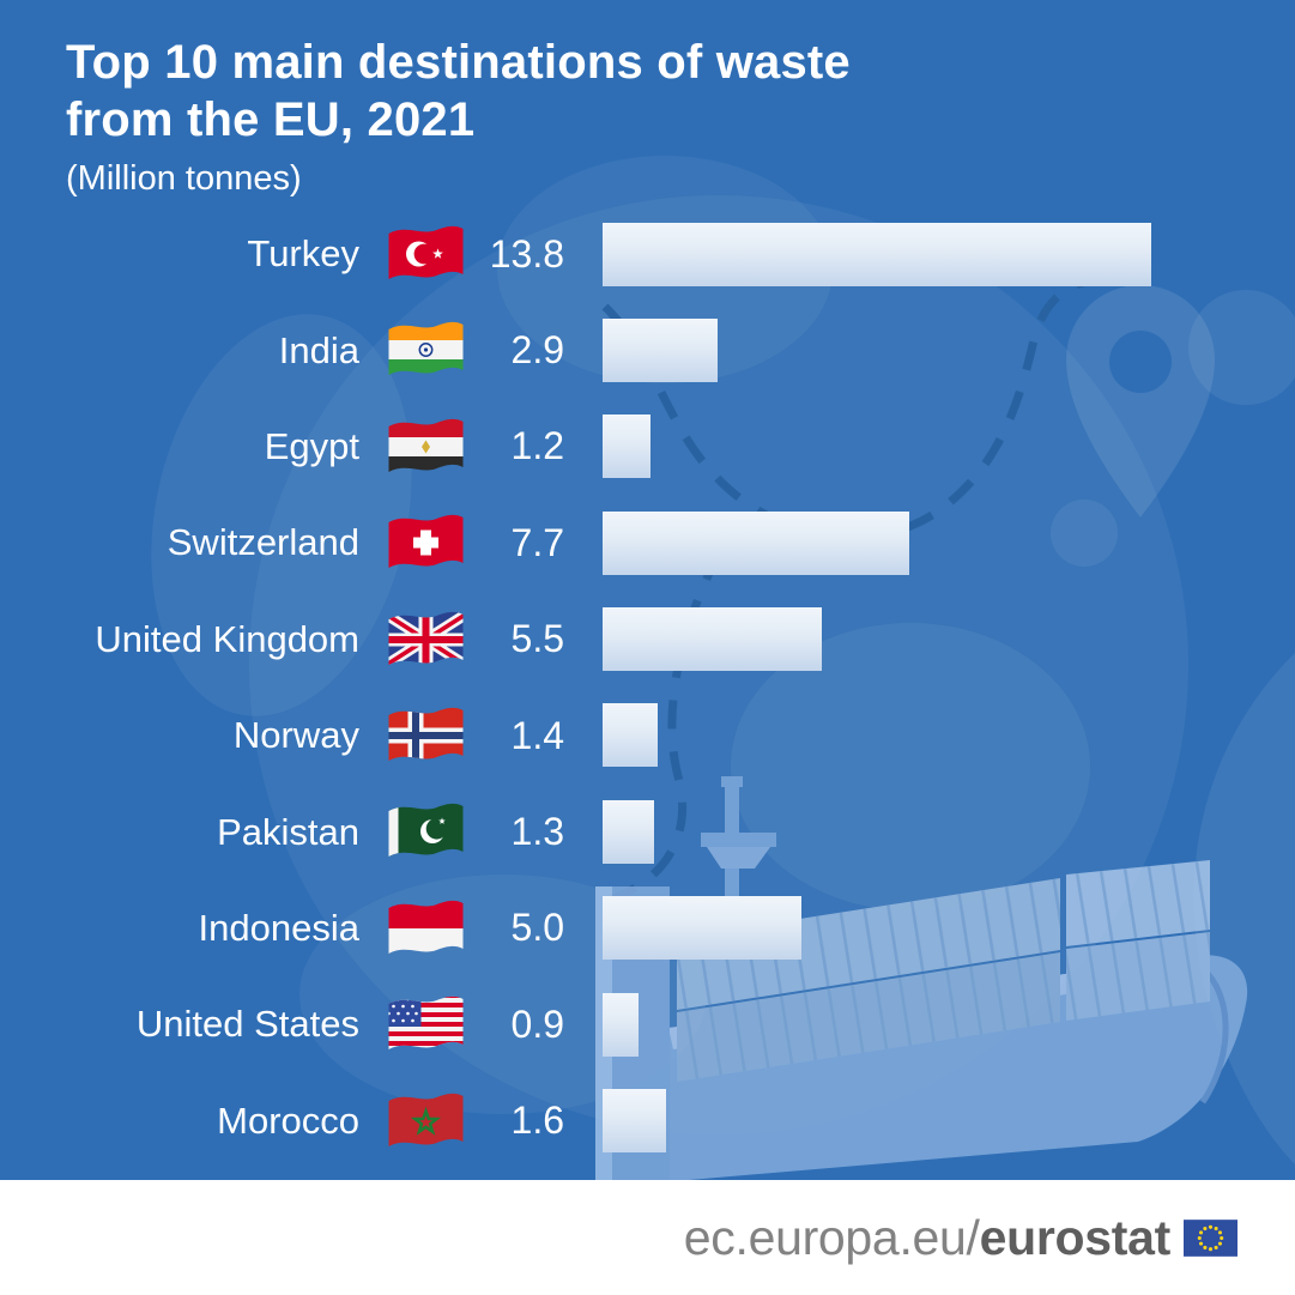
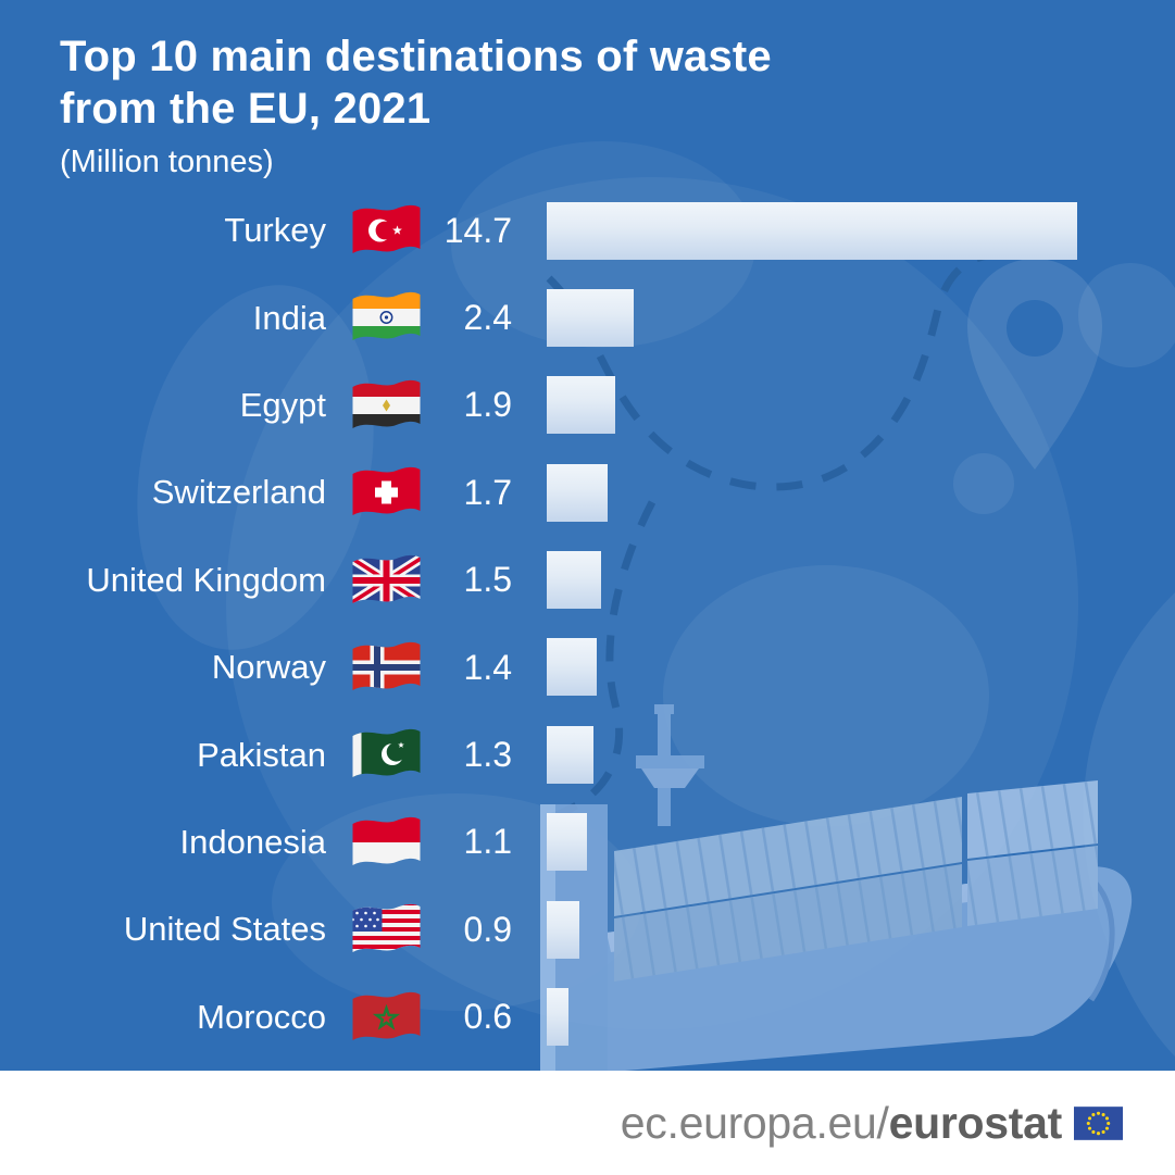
Turkey: 13.8 -> 14.7
India: 2.9 -> 2.4
Egypt: 1.2 -> 1.9
Switzerland: 7.7 -> 1.7
United Kingdom: 5.5 -> 1.5
Indonesia: 5.0 -> 1.1
Morocco: 1.6 -> 0.6
